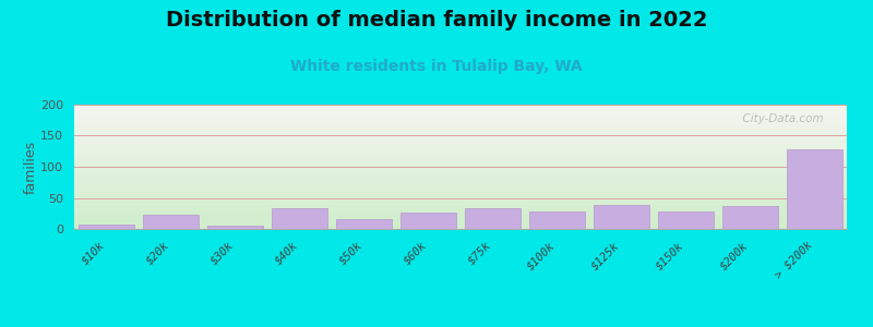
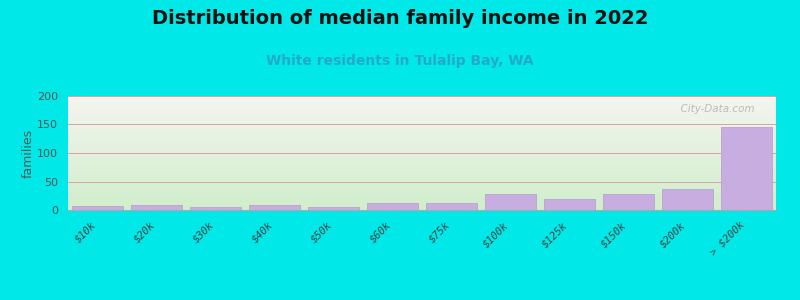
$20k: 22 -> 9
$40k: 34 -> 9
$50k: 16 -> 5
$60k: 26 -> 13
$75k: 34 -> 13
$125k: 38 -> 20
> $200k: 128 -> 145
